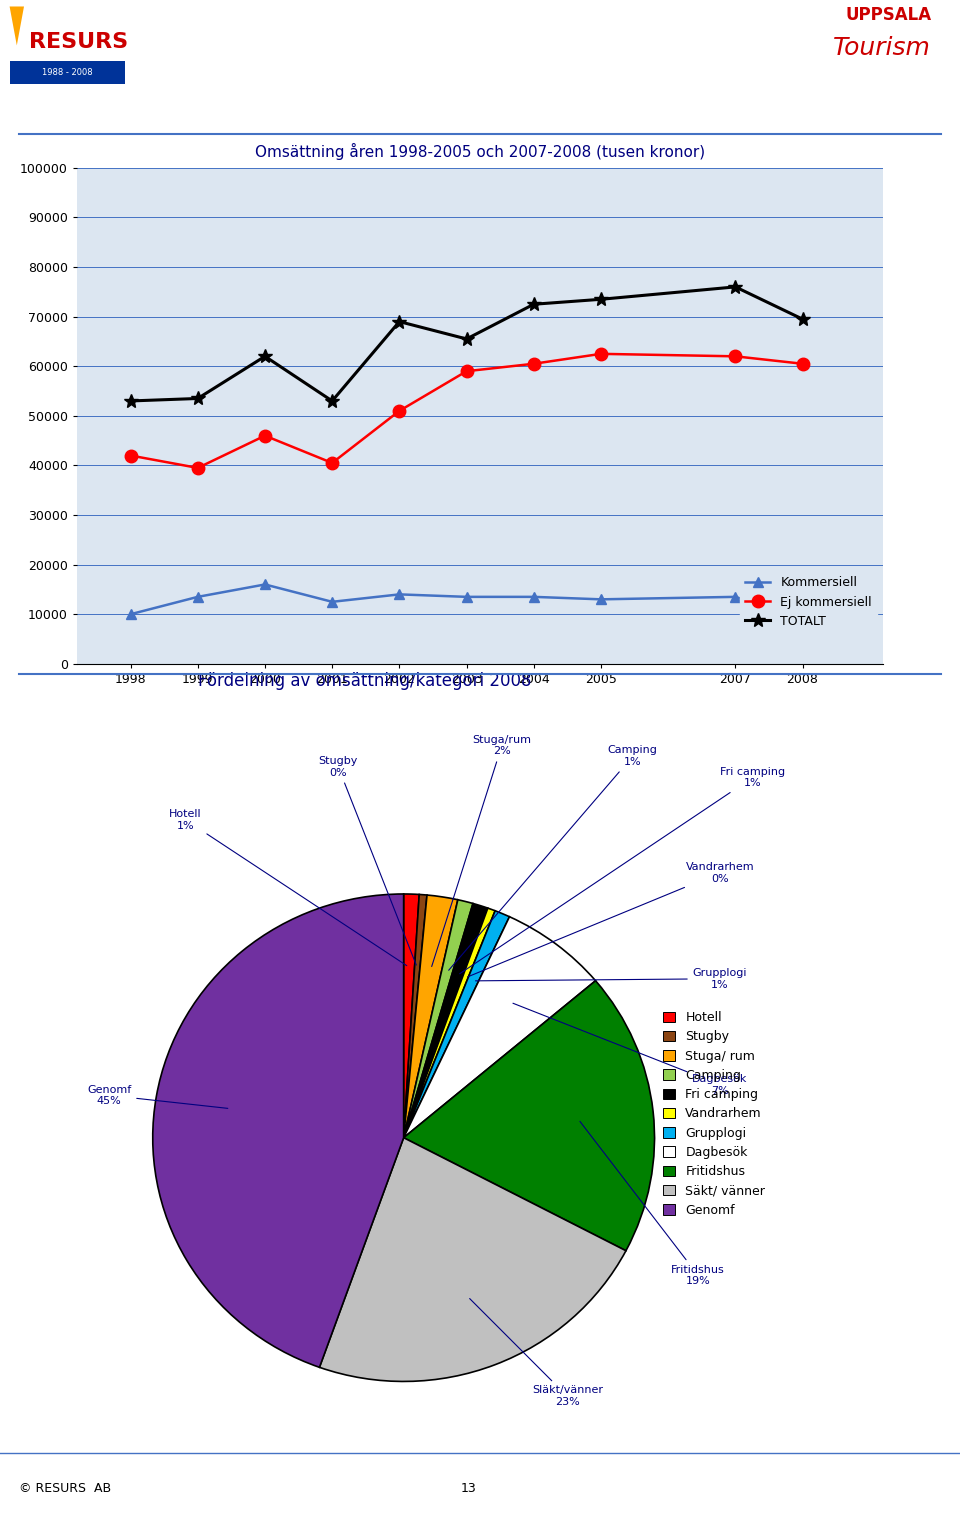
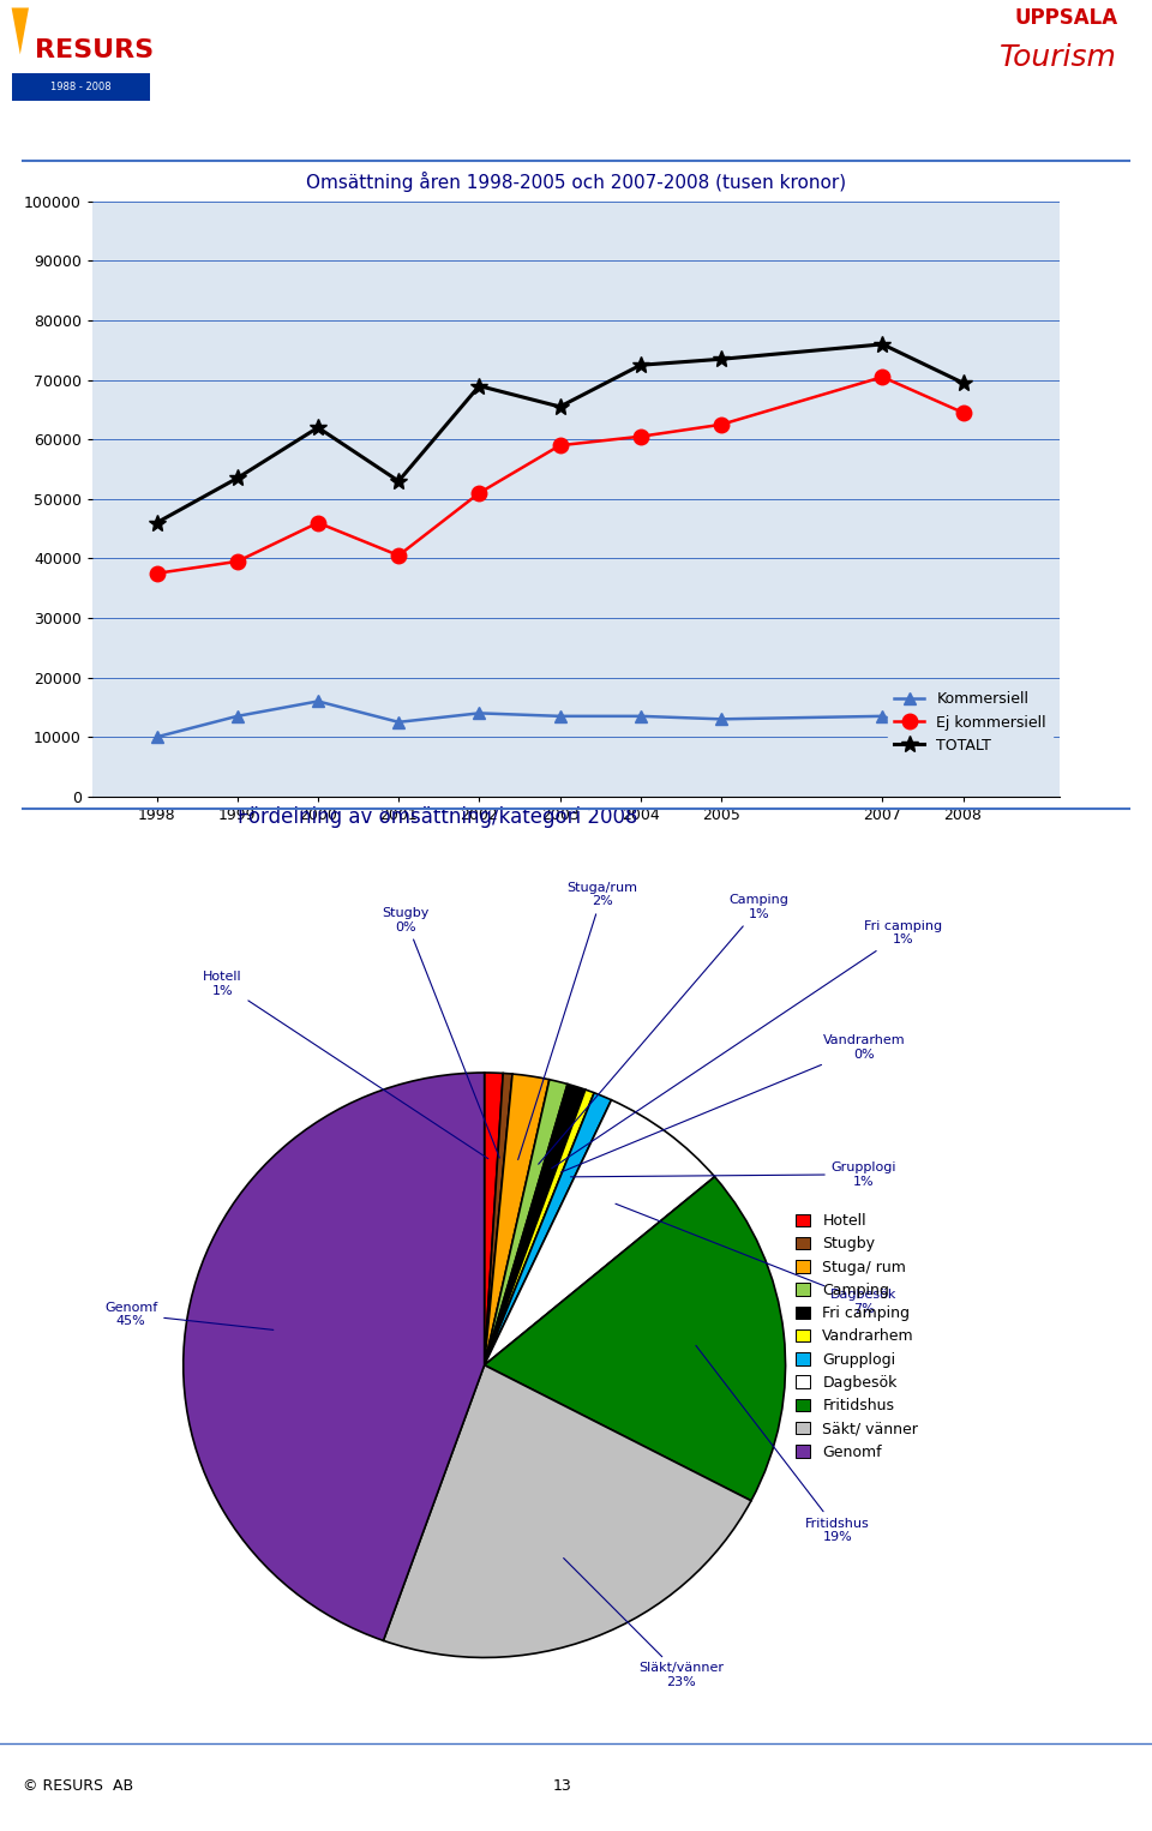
Ej kommersiell/1998: 42000 -> 37500
TOTALT/1998: 53000 -> 46000
Ej kommersiell/2007: 62000 -> 70500
Ej kommersiell/2008: 60500 -> 64500
